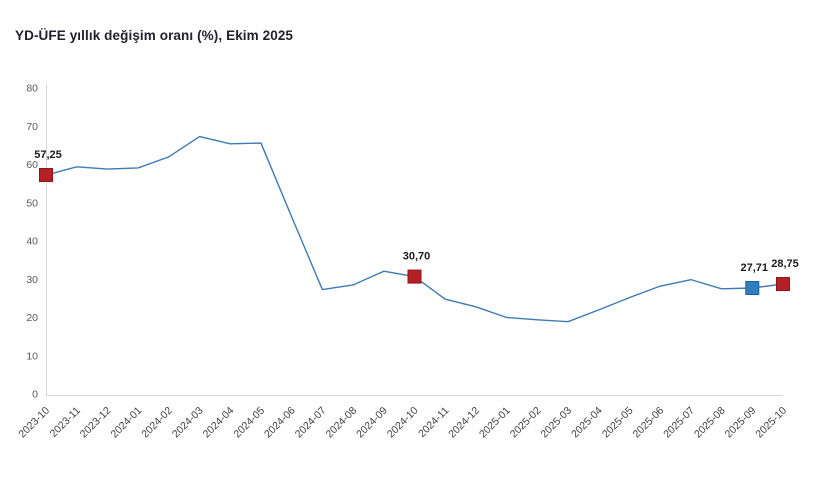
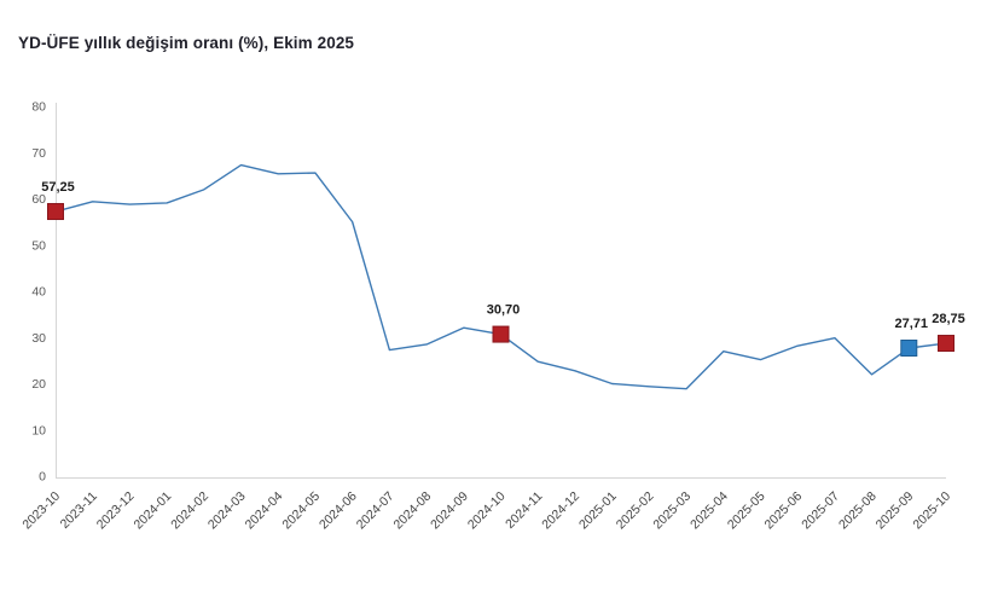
2024-06: 46 -> 55
2025-04: 22 -> 27
2025-08: 28 -> 22
